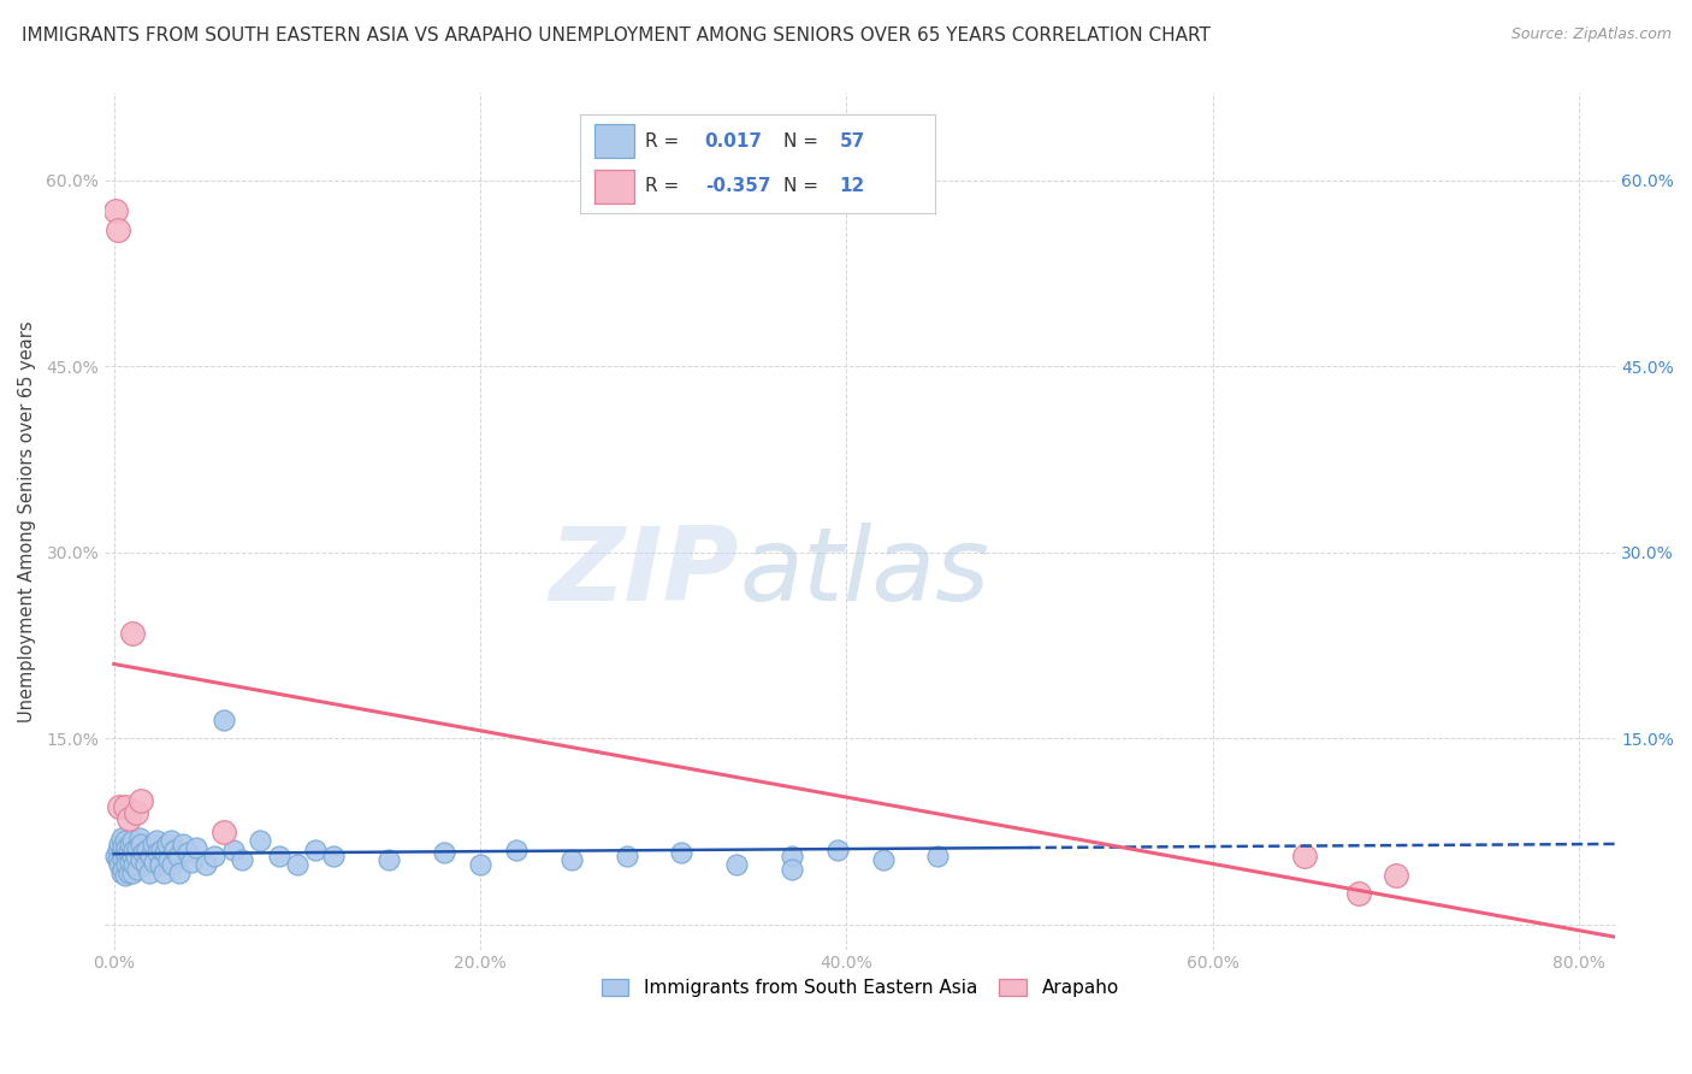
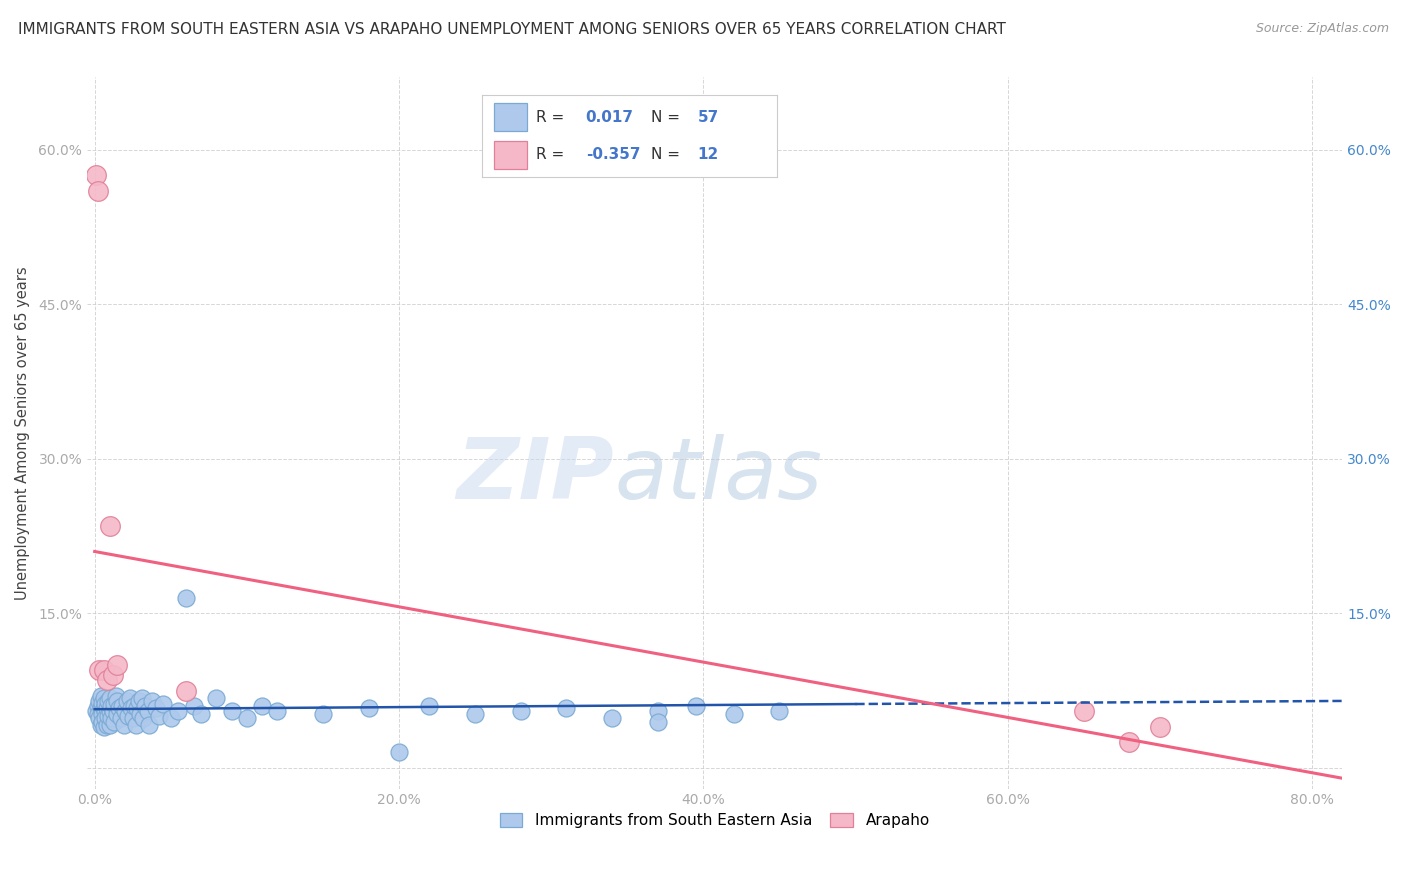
Immigrants from South Eastern Asia/20.0%: 4.8% -> 1.5%
